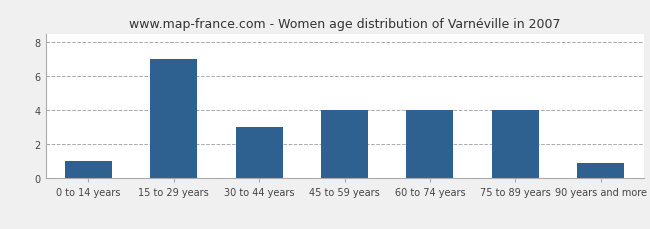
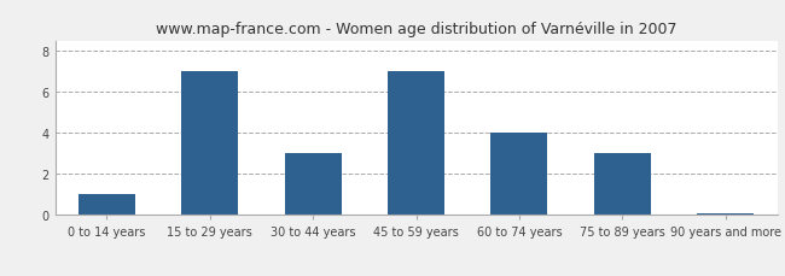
45 to 59 years: 4.0 -> 7.0
75 to 89 years: 4.0 -> 3.0
90 years and more: 0.9 -> 0.1
